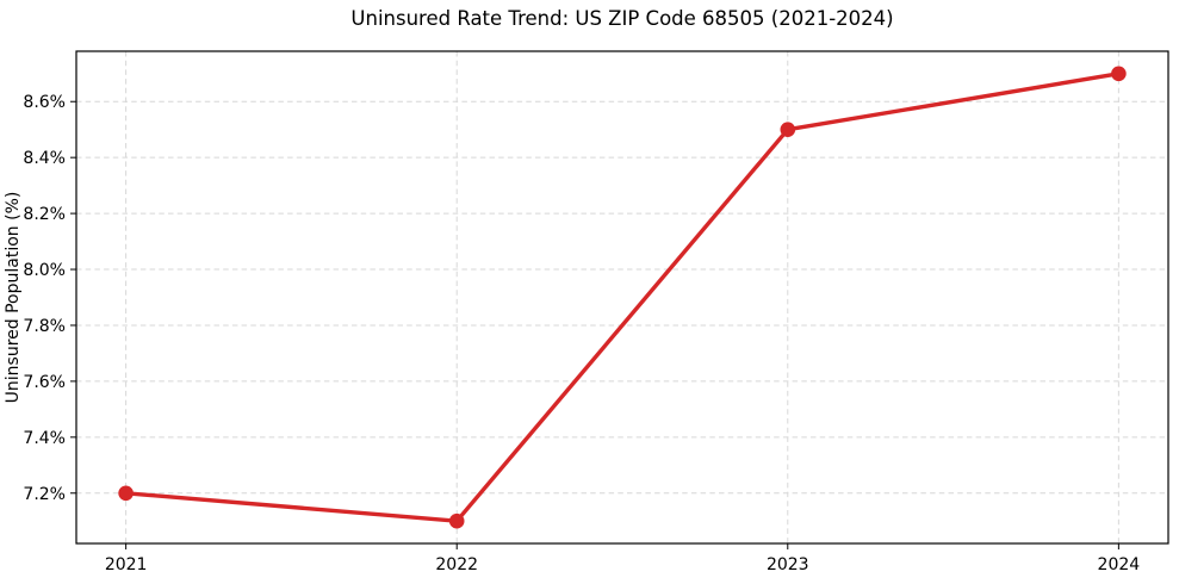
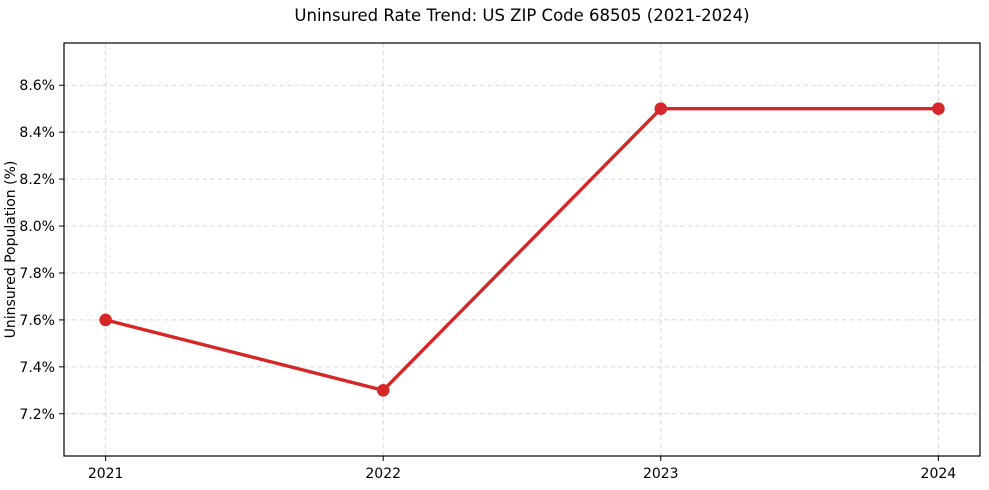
2021: 7.2% -> 7.6%
2022: 7.1% -> 7.3%
2024: 8.7% -> 8.5%
